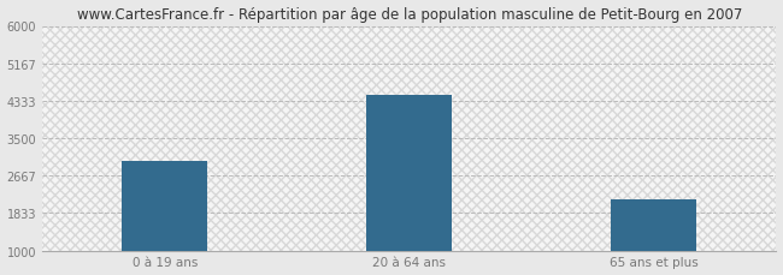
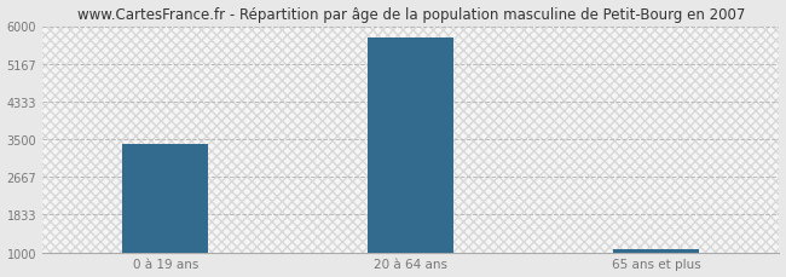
0 à 19 ans: 3000 -> 3400
20 à 64 ans: 4450 -> 5750
65 ans et plus: 2150 -> 1080
